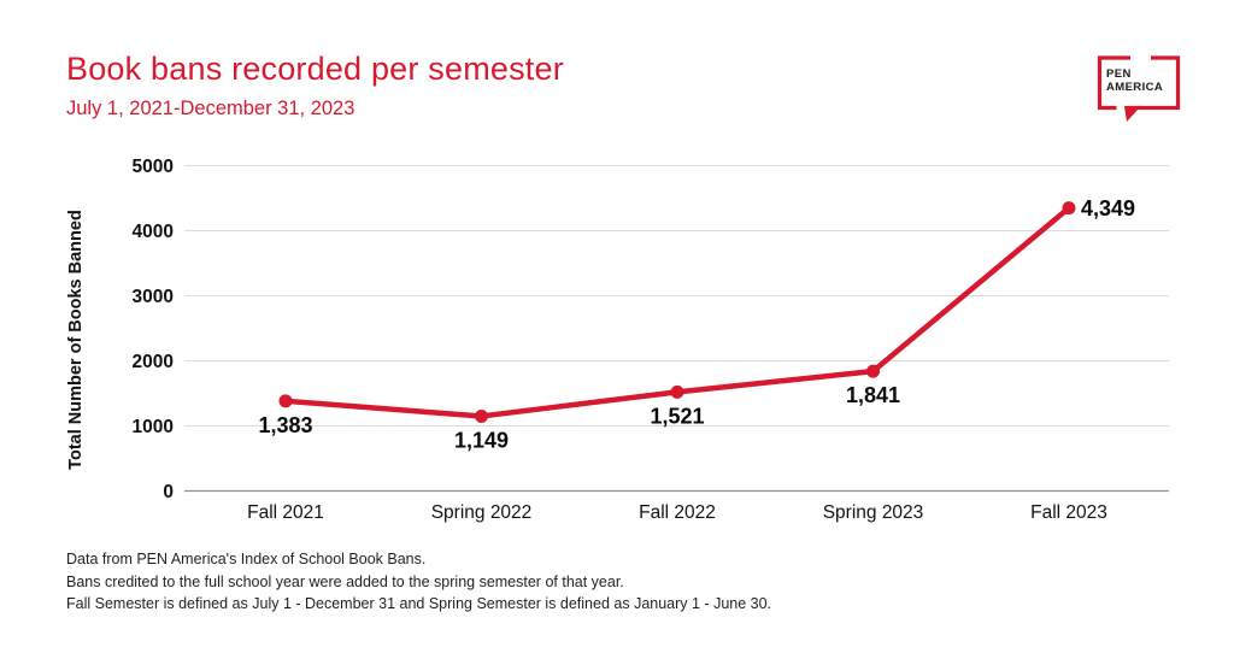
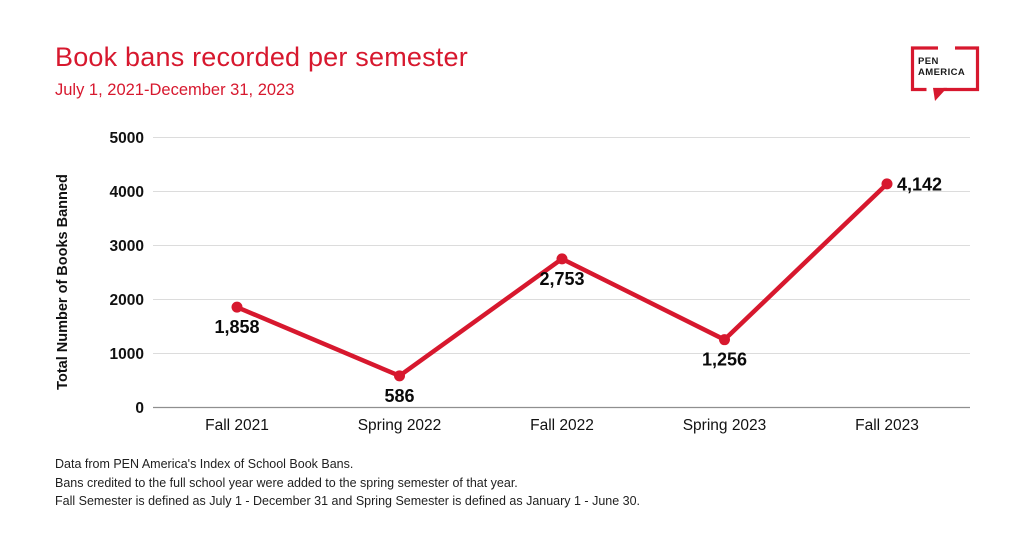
Fall 2021: 1,383 -> 1,858
Spring 2022: 1,149 -> 586
Fall 2022: 1,521 -> 2,753
Spring 2023: 1,841 -> 1,256
Fall 2023: 4,349 -> 4,142
